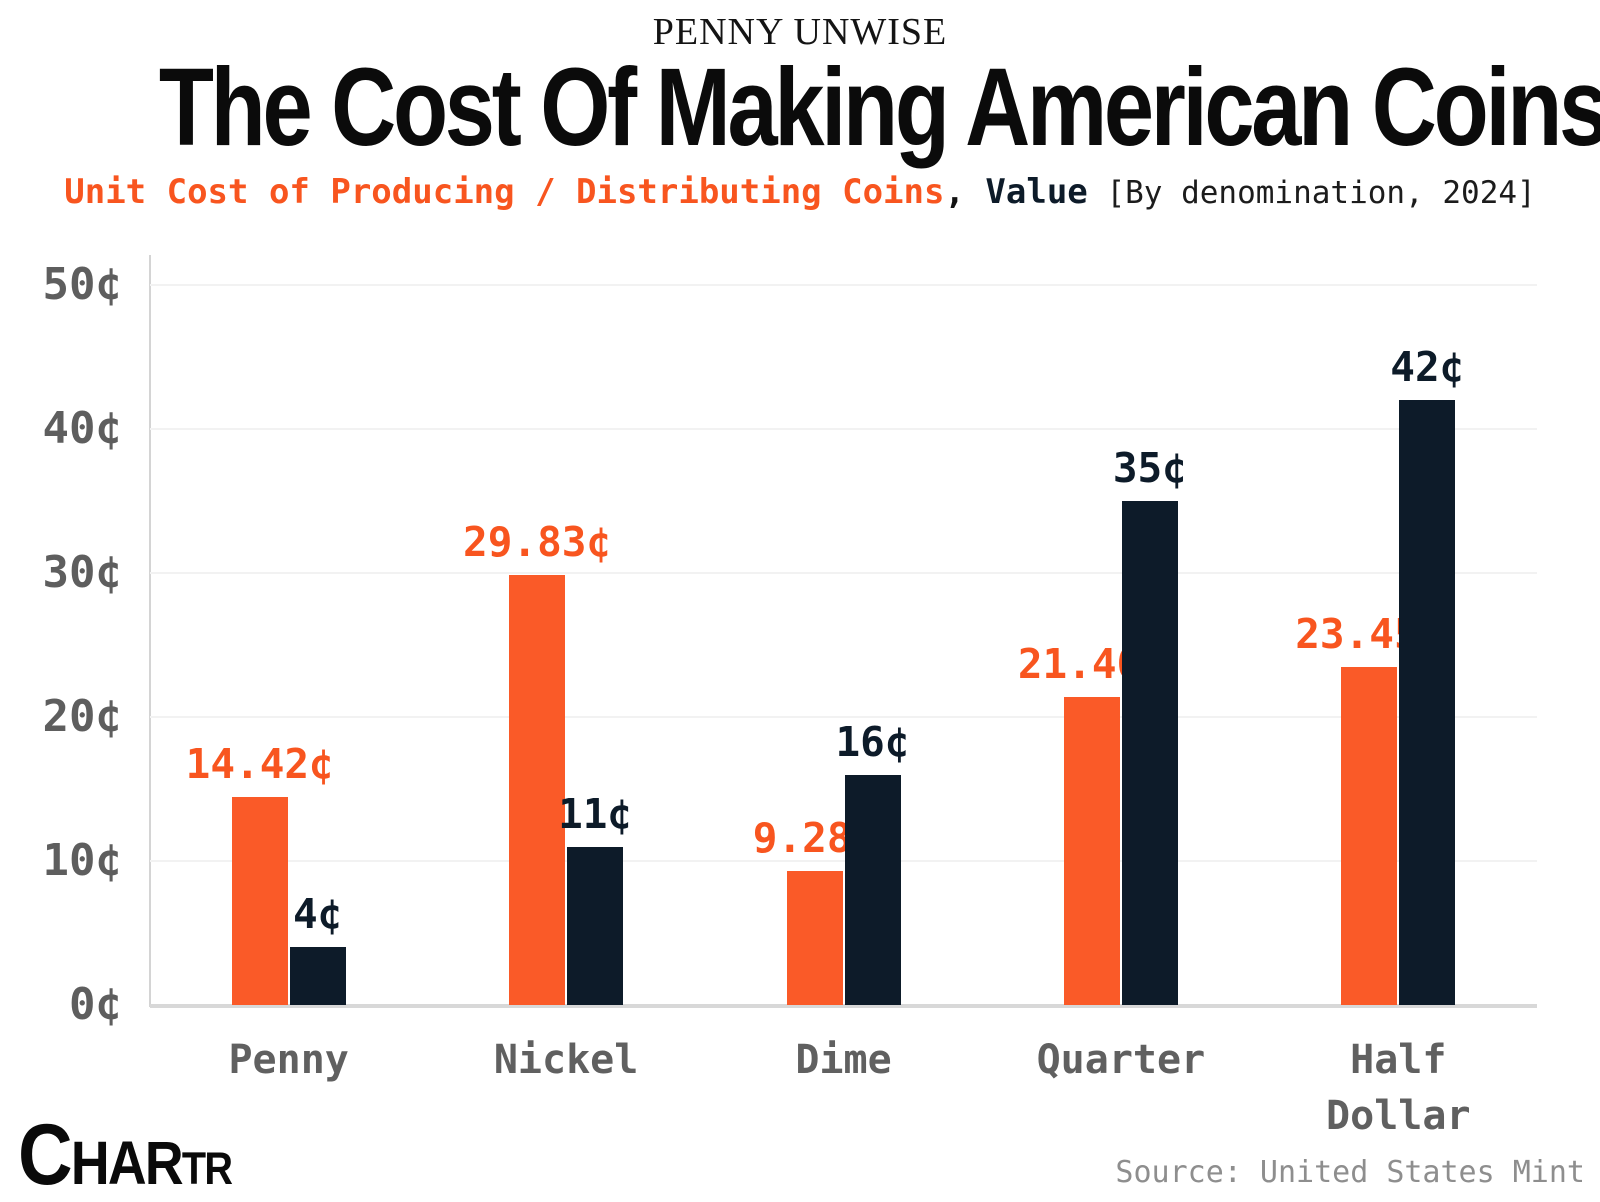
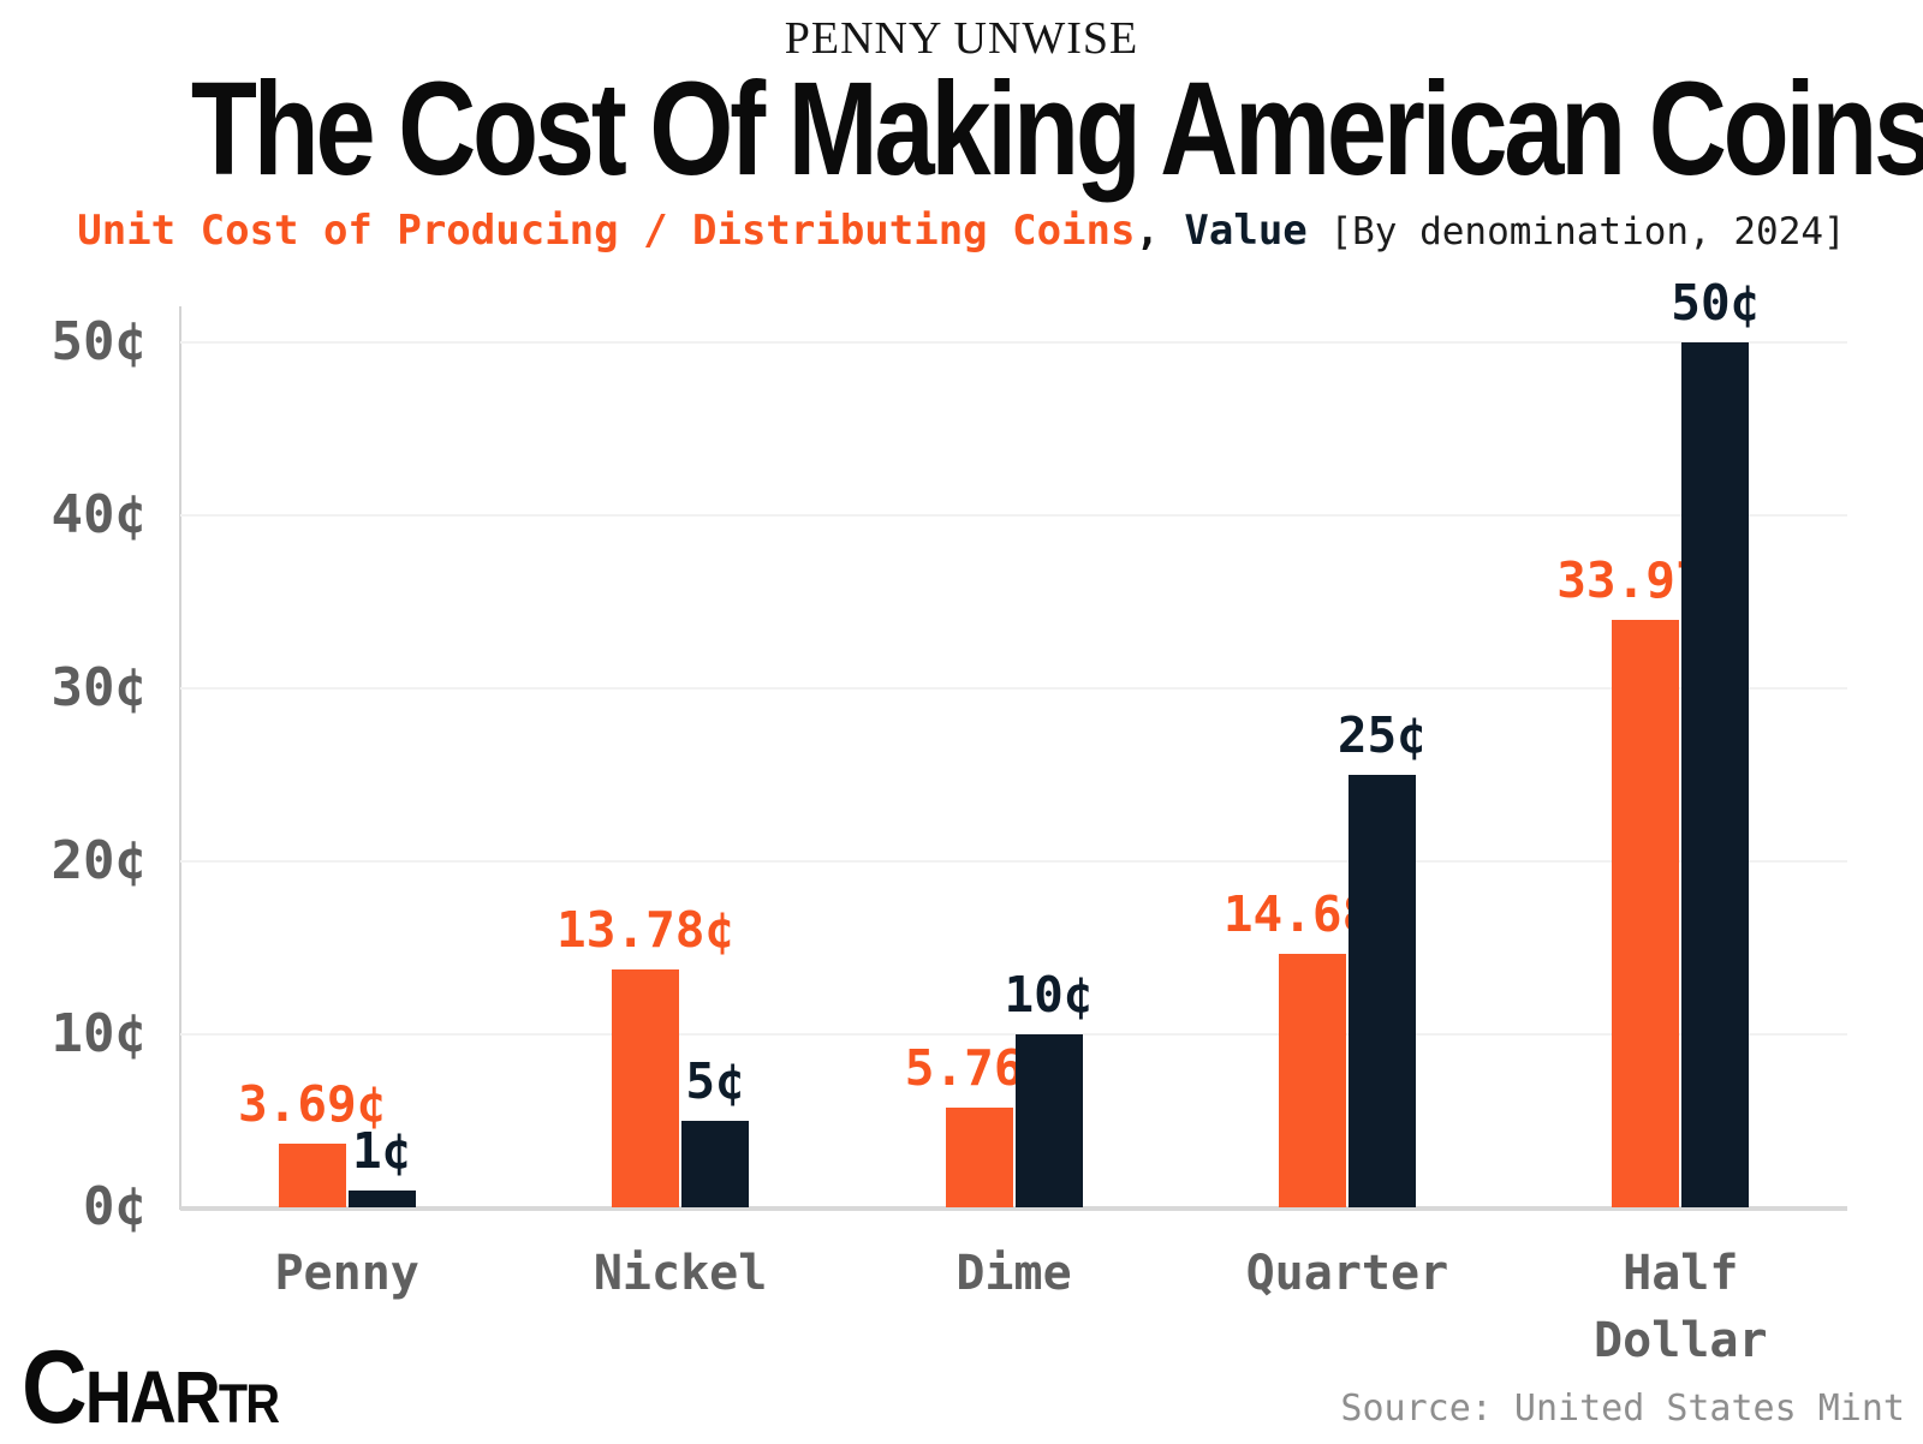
Unit Cost of Producing / Distributing Coins/Penny: 14.42 -> 3.69
Value/Penny: 4 -> 1
Unit Cost of Producing / Distributing Coins/Nickel: 29.83 -> 13.78
Value/Nickel: 11 -> 5
Unit Cost of Producing / Distributing Coins/Dime: 9.28 -> 5.76
Value/Dime: 16 -> 10
Unit Cost of Producing / Distributing Coins/Quarter: 21.40 -> 14.68
Value/Quarter: 35 -> 25
Unit Cost of Producing / Distributing Coins/Half Dollar: 23.45 -> 33.97
Value/Half Dollar: 42 -> 50
